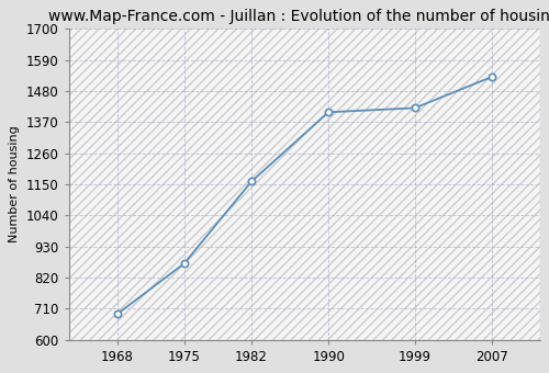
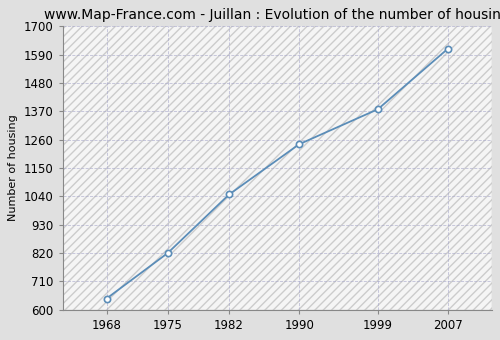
1968: 690 -> 643
1975: 870 -> 820
1982: 1160 -> 1047
1990: 1405 -> 1242
1999: 1420 -> 1378
2007: 1530 -> 1613
